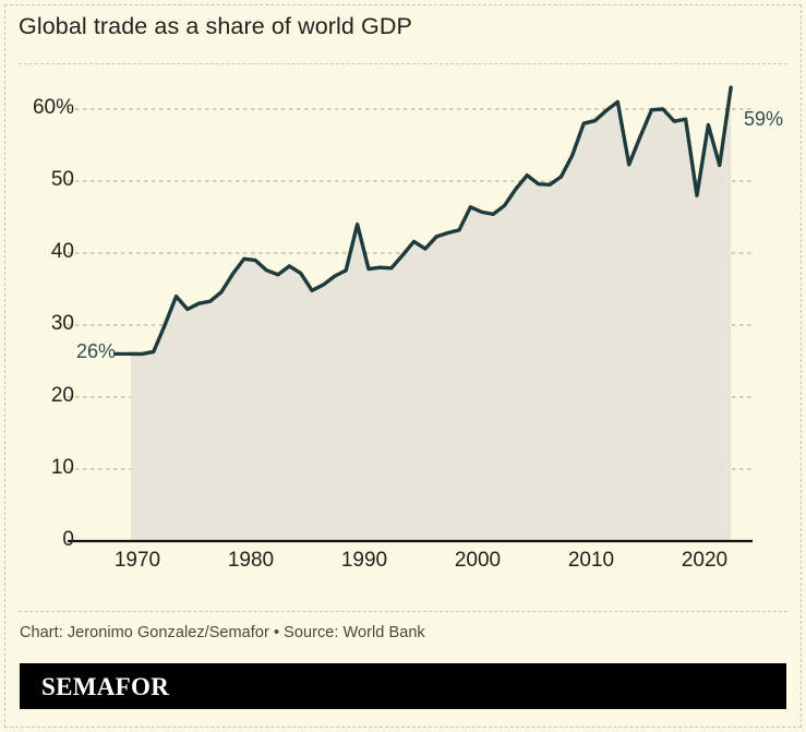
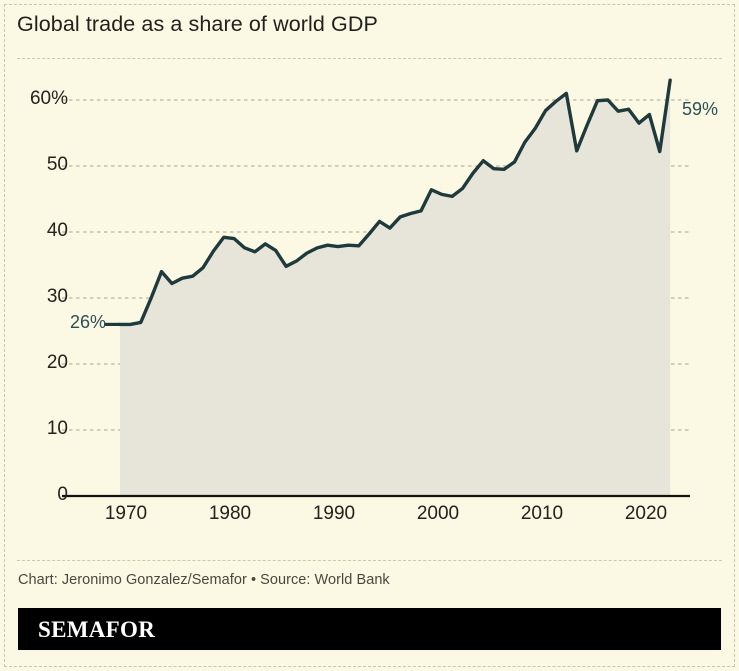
1990: 44% -> 38%
2010: 58% -> 56%
2020: 48% -> 56%
